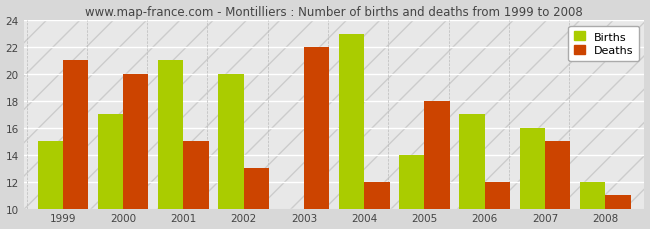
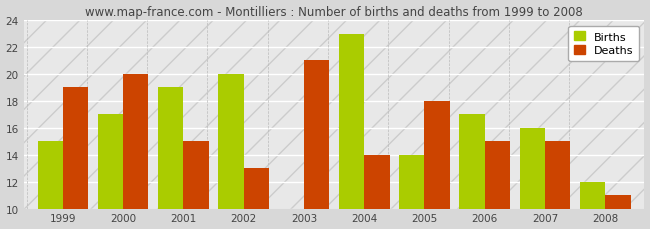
Deaths/1999: 21 -> 19
Births/2001: 21 -> 19
Deaths/2003: 22 -> 21
Deaths/2004: 12 -> 14
Deaths/2006: 12 -> 15
